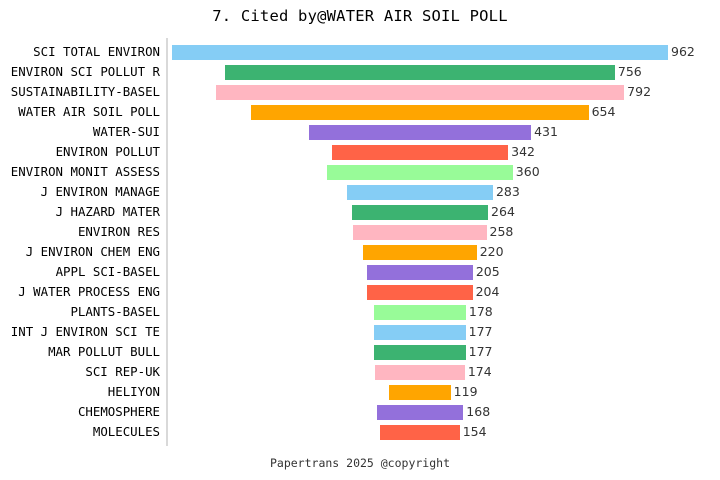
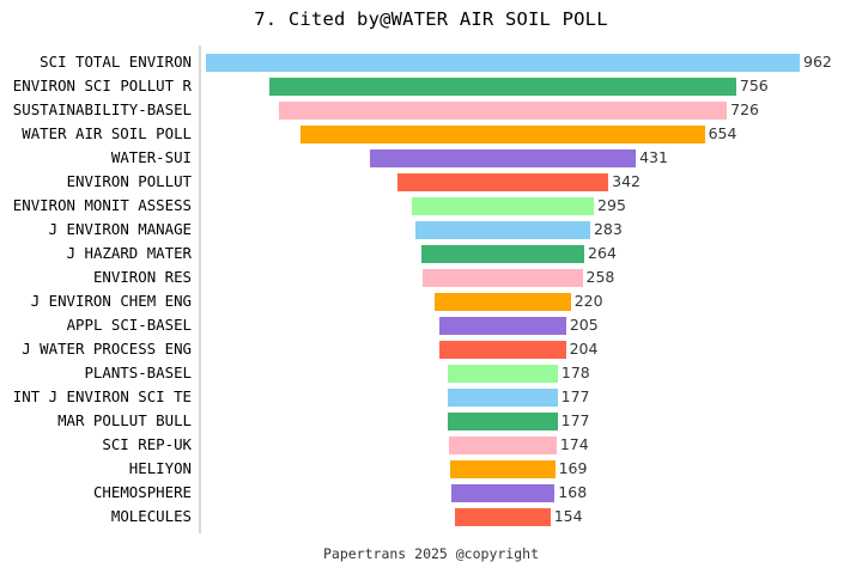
SUSTAINABILITY-BASEL: 792 -> 726
ENVIRON MONIT ASSESS: 360 -> 295
HELIYON: 119 -> 169
